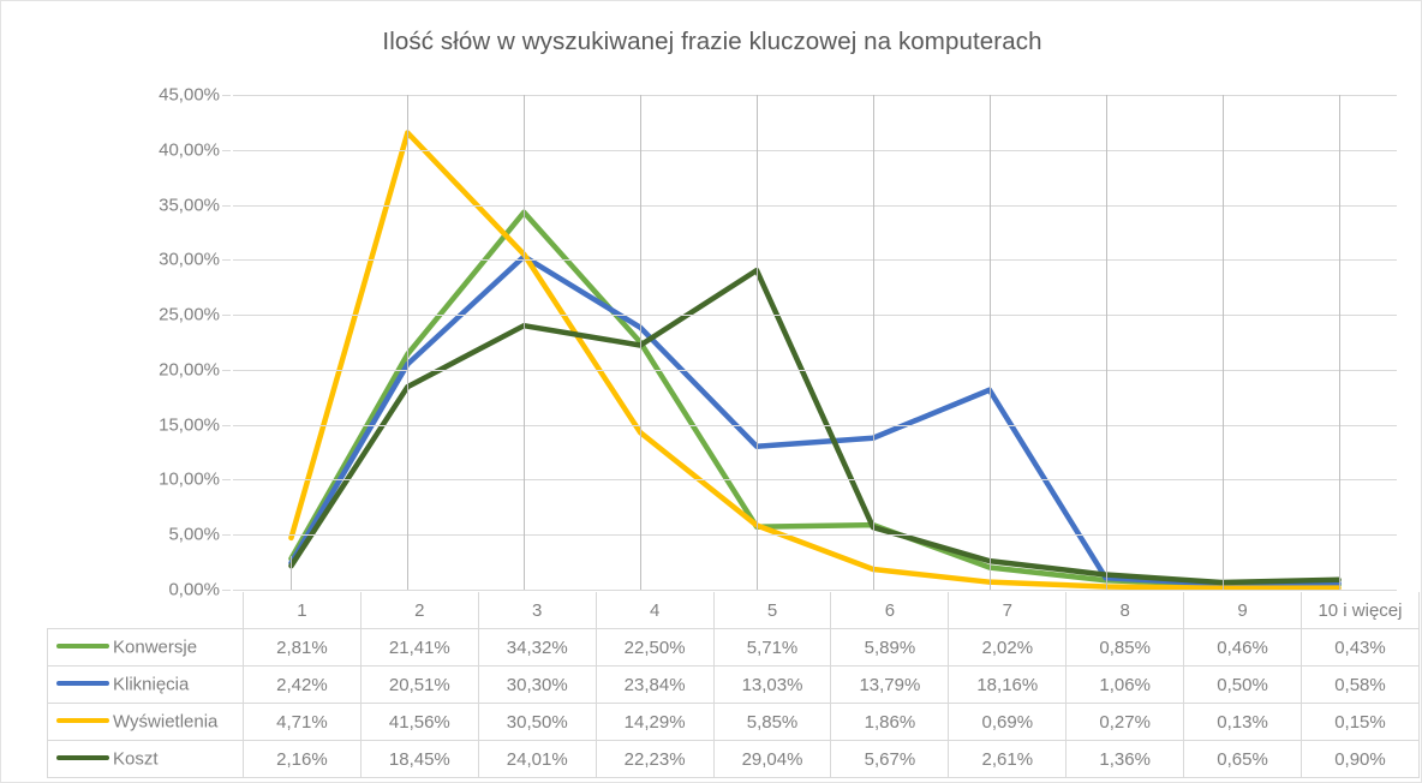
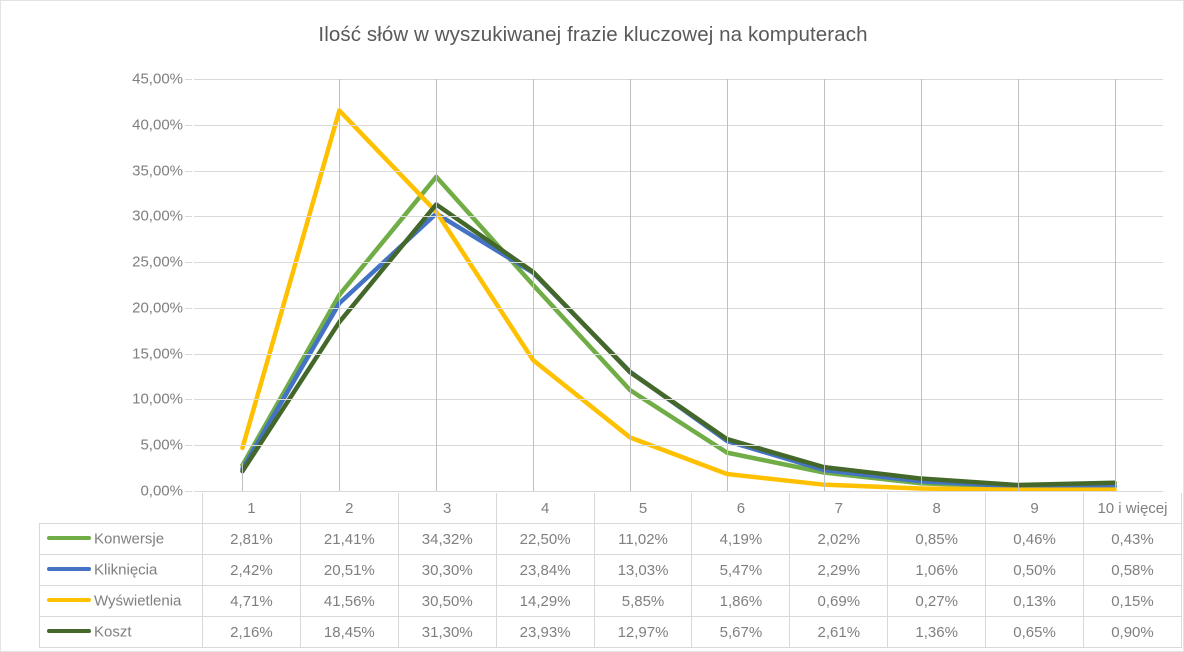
Koszt/3: 24,01% -> 31,30%
Koszt/4: 22,23% -> 23,93%
Konwersje/5: 5,71% -> 11,02%
Koszt/5: 29,04% -> 12,97%
Konwersje/6: 5,89% -> 4,19%
Kliknięcia/6: 13,79% -> 5,47%
Kliknięcia/7: 18,16% -> 2,29%
